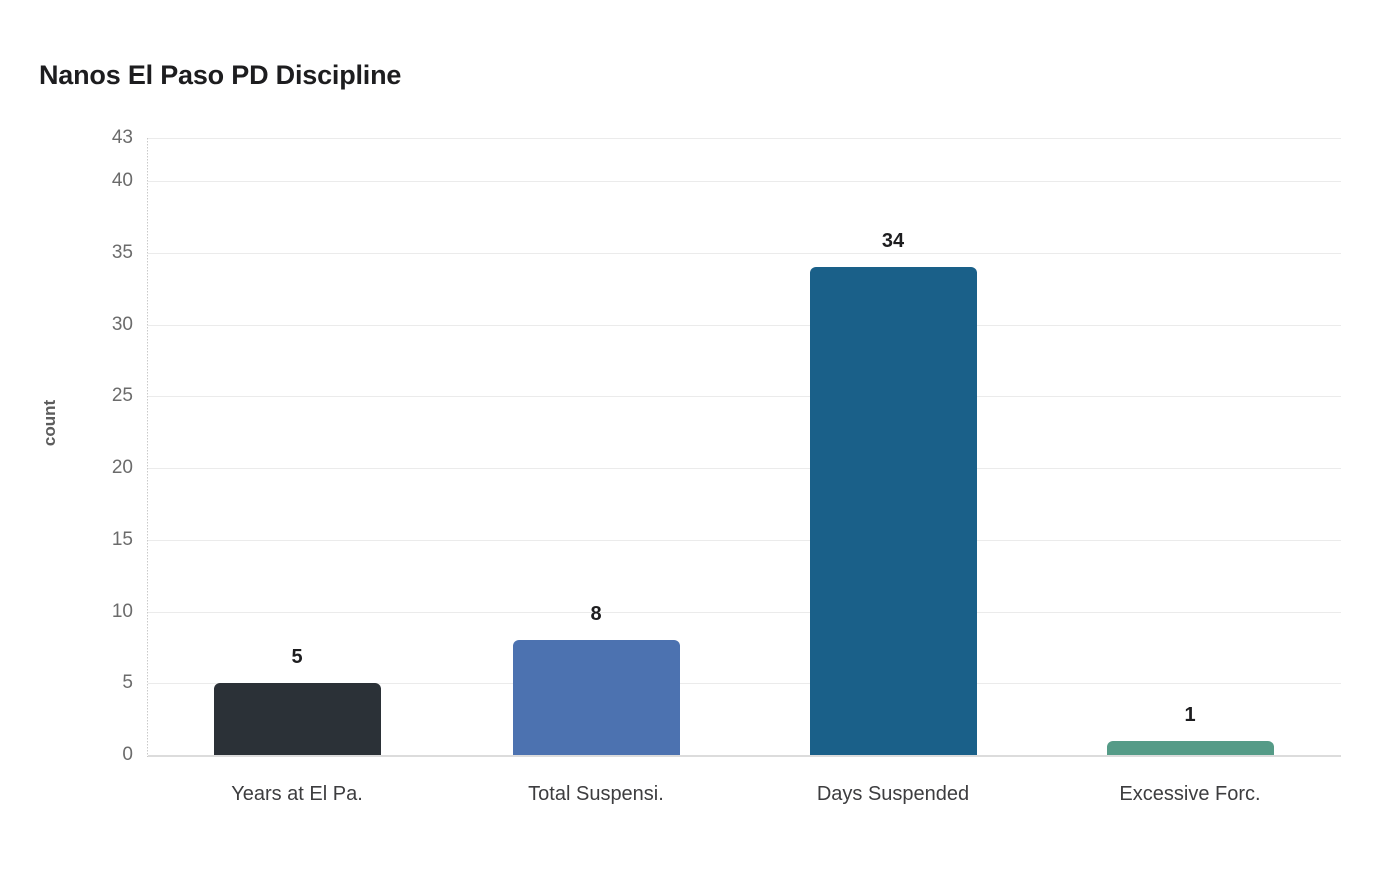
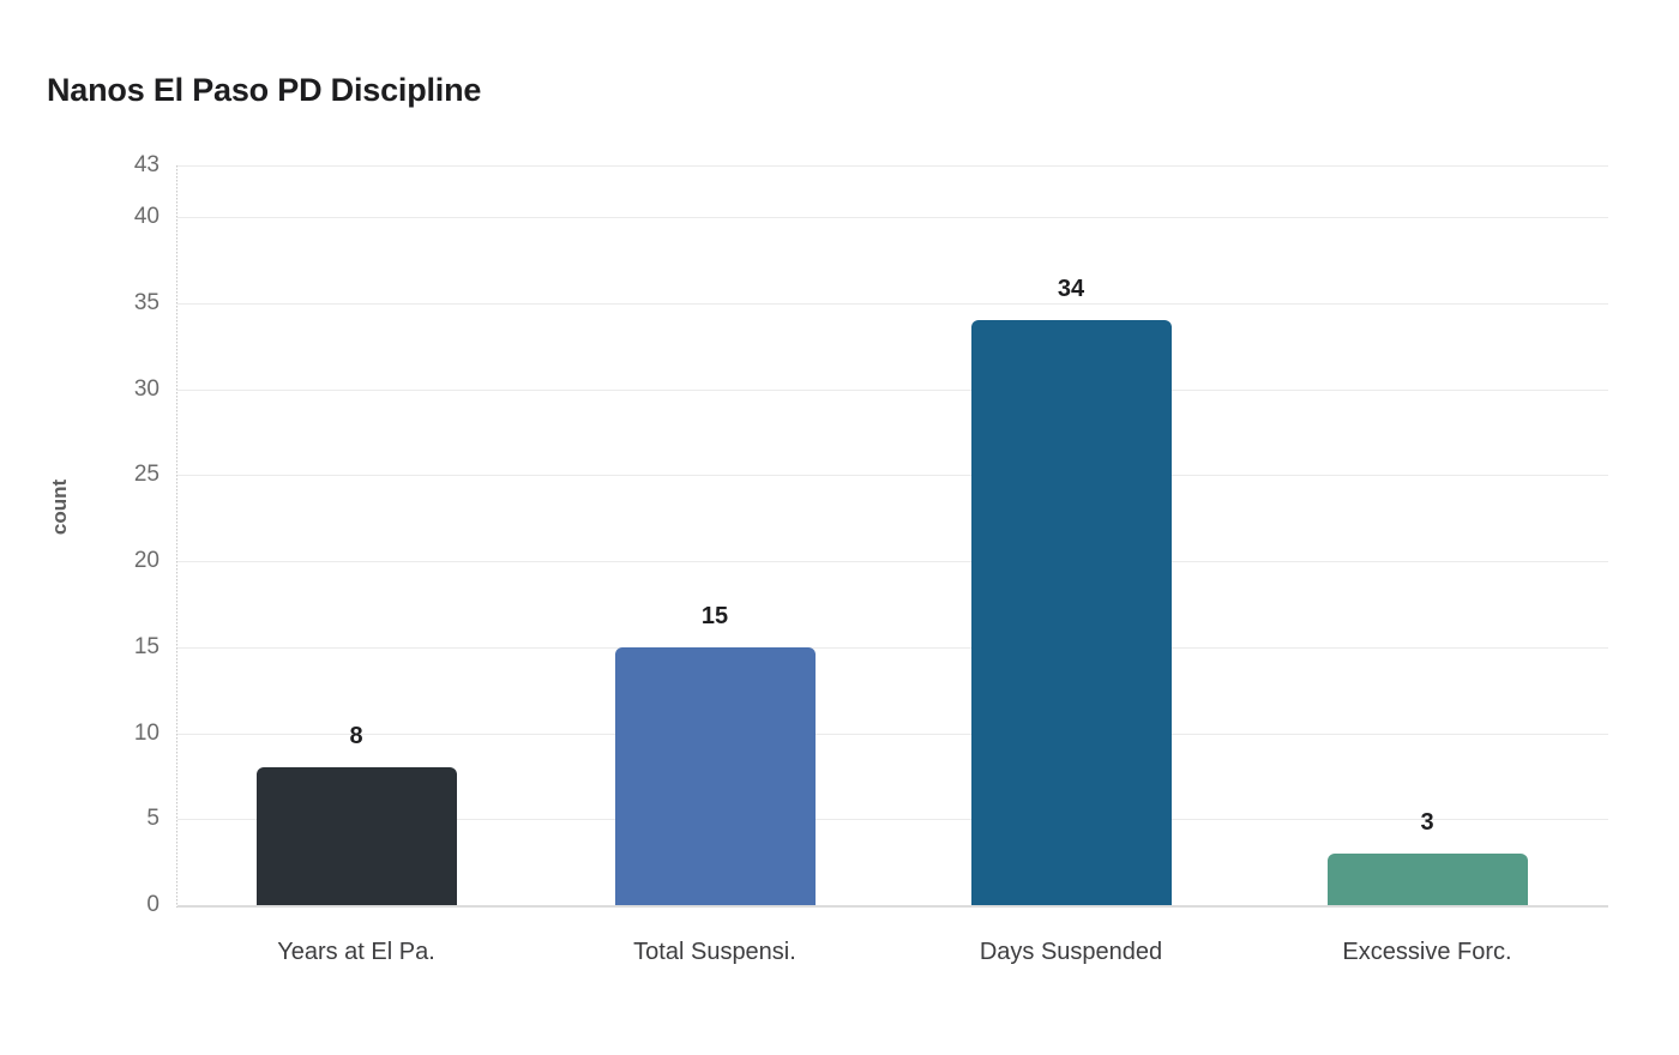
Years at El Pa.: 5 -> 8
Total Suspensi.: 8 -> 15
Excessive Forc.: 1 -> 3
